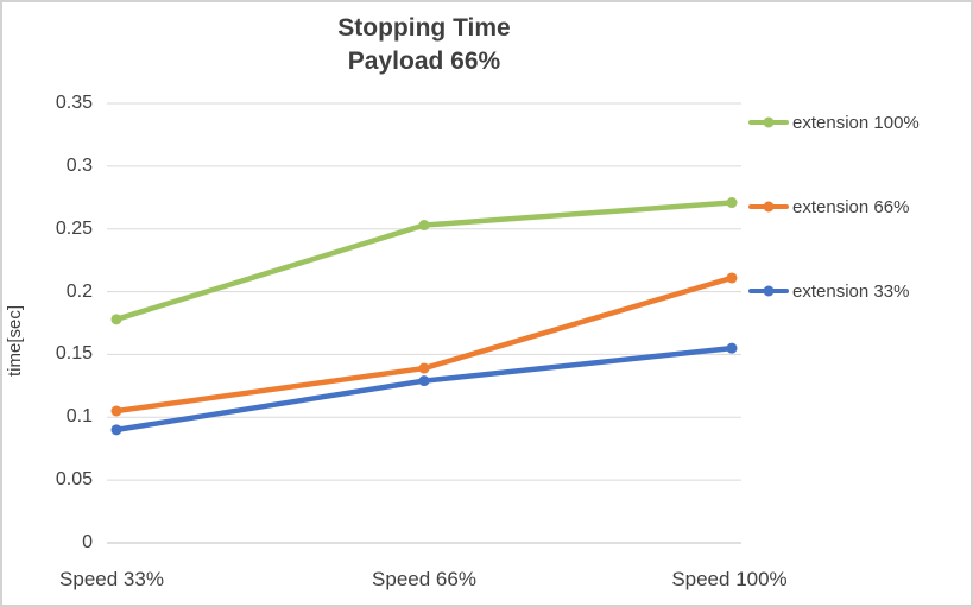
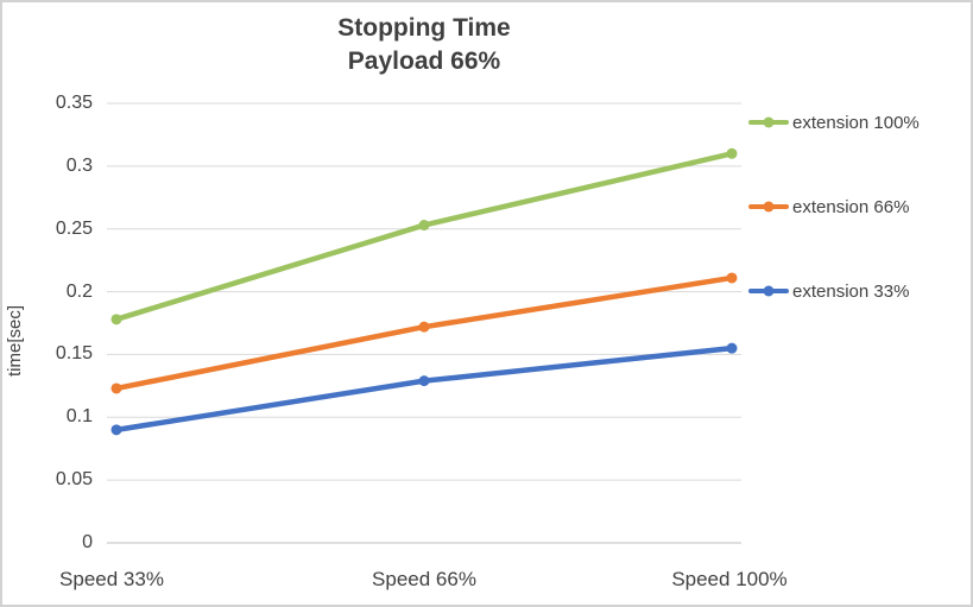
extension 66%/Speed 33%: 0.105 -> 0.123
extension 66%/Speed 66%: 0.139 -> 0.172
extension 100%/Speed 100%: 0.271 -> 0.310
